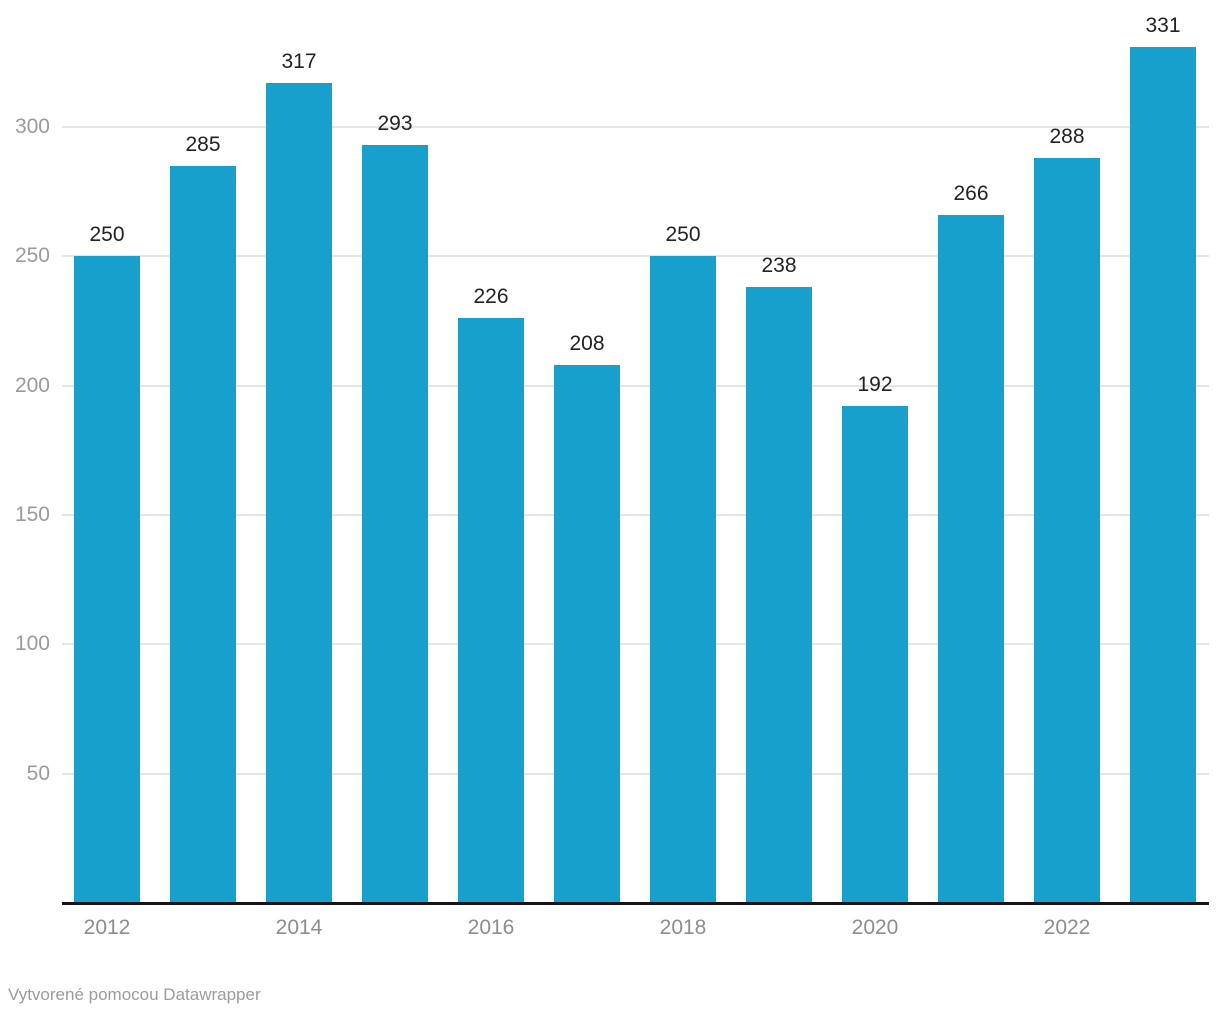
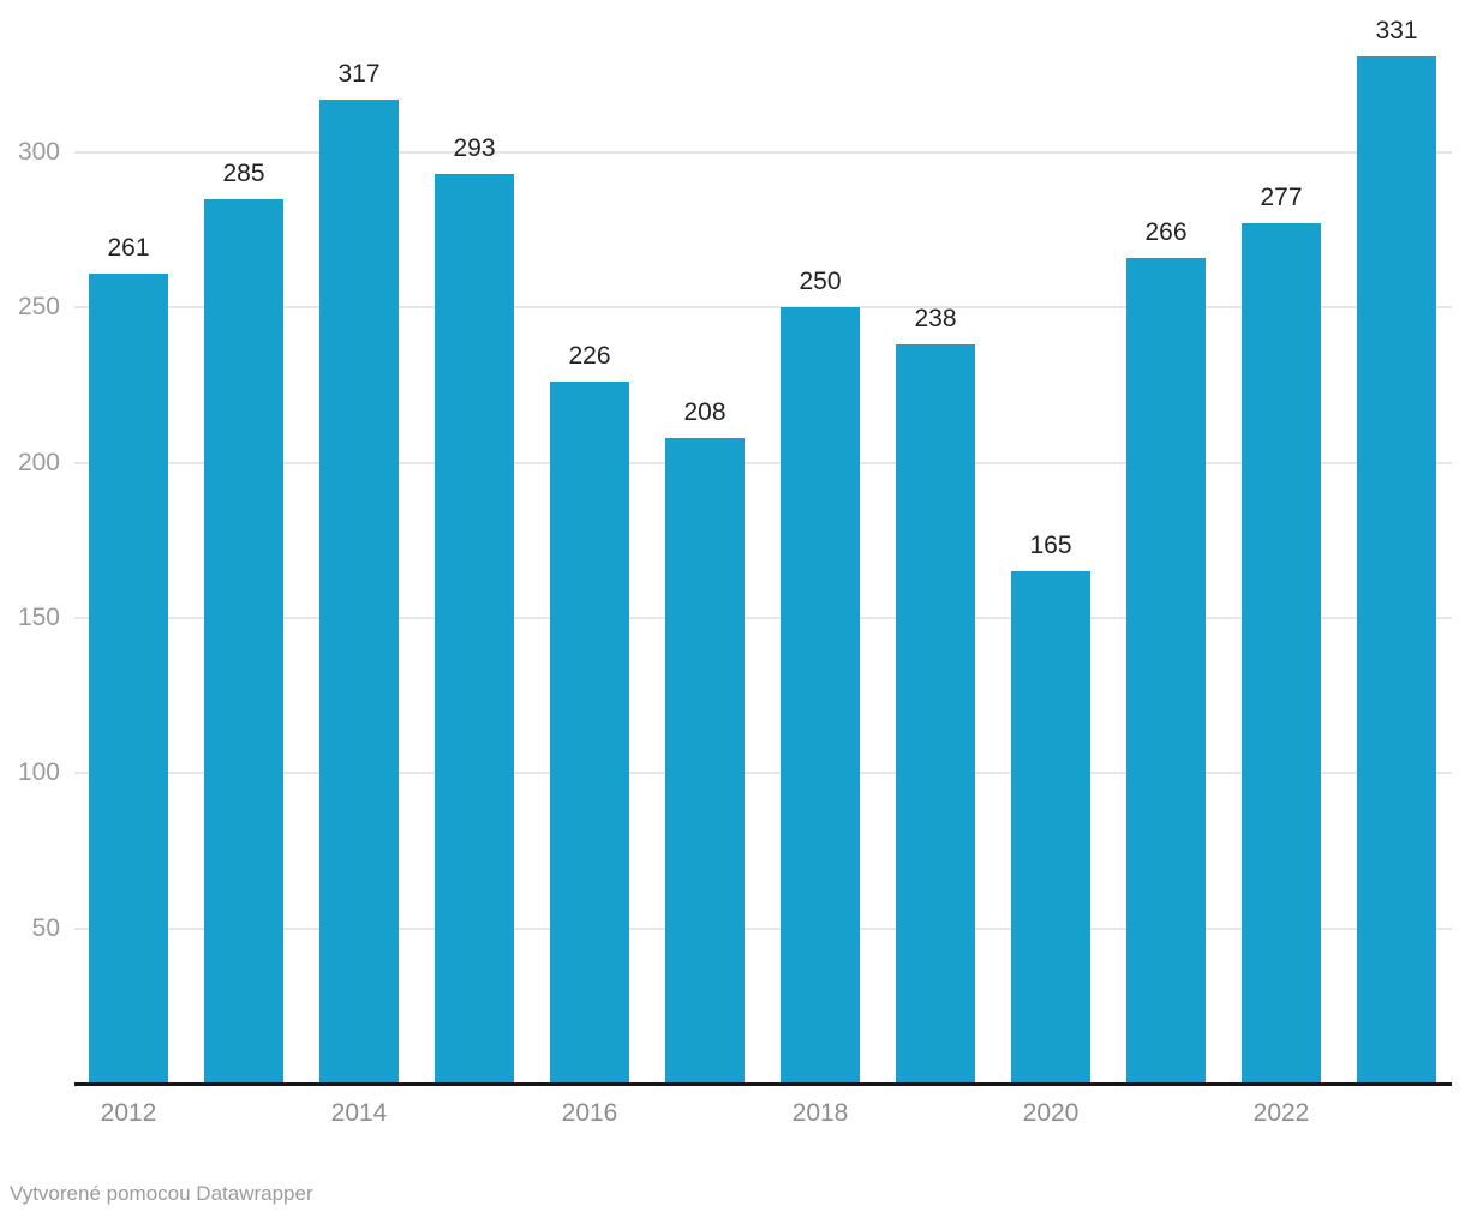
2012: 250 -> 261
2020: 192 -> 165
2022: 288 -> 277
